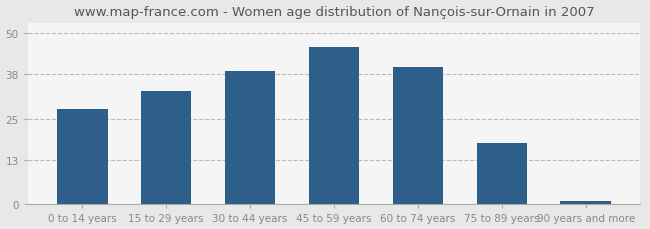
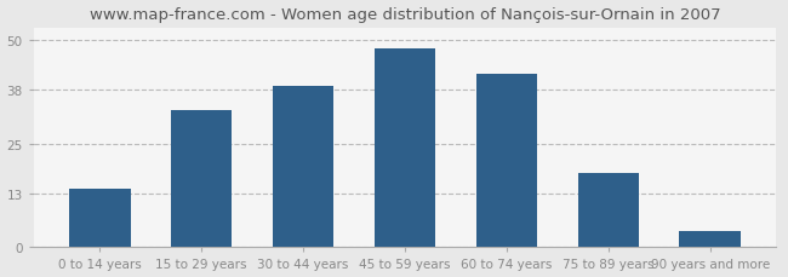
0 to 14 years: 28 -> 14
45 to 59 years: 46 -> 48
60 to 74 years: 40 -> 42
90 years and more: 1 -> 4
